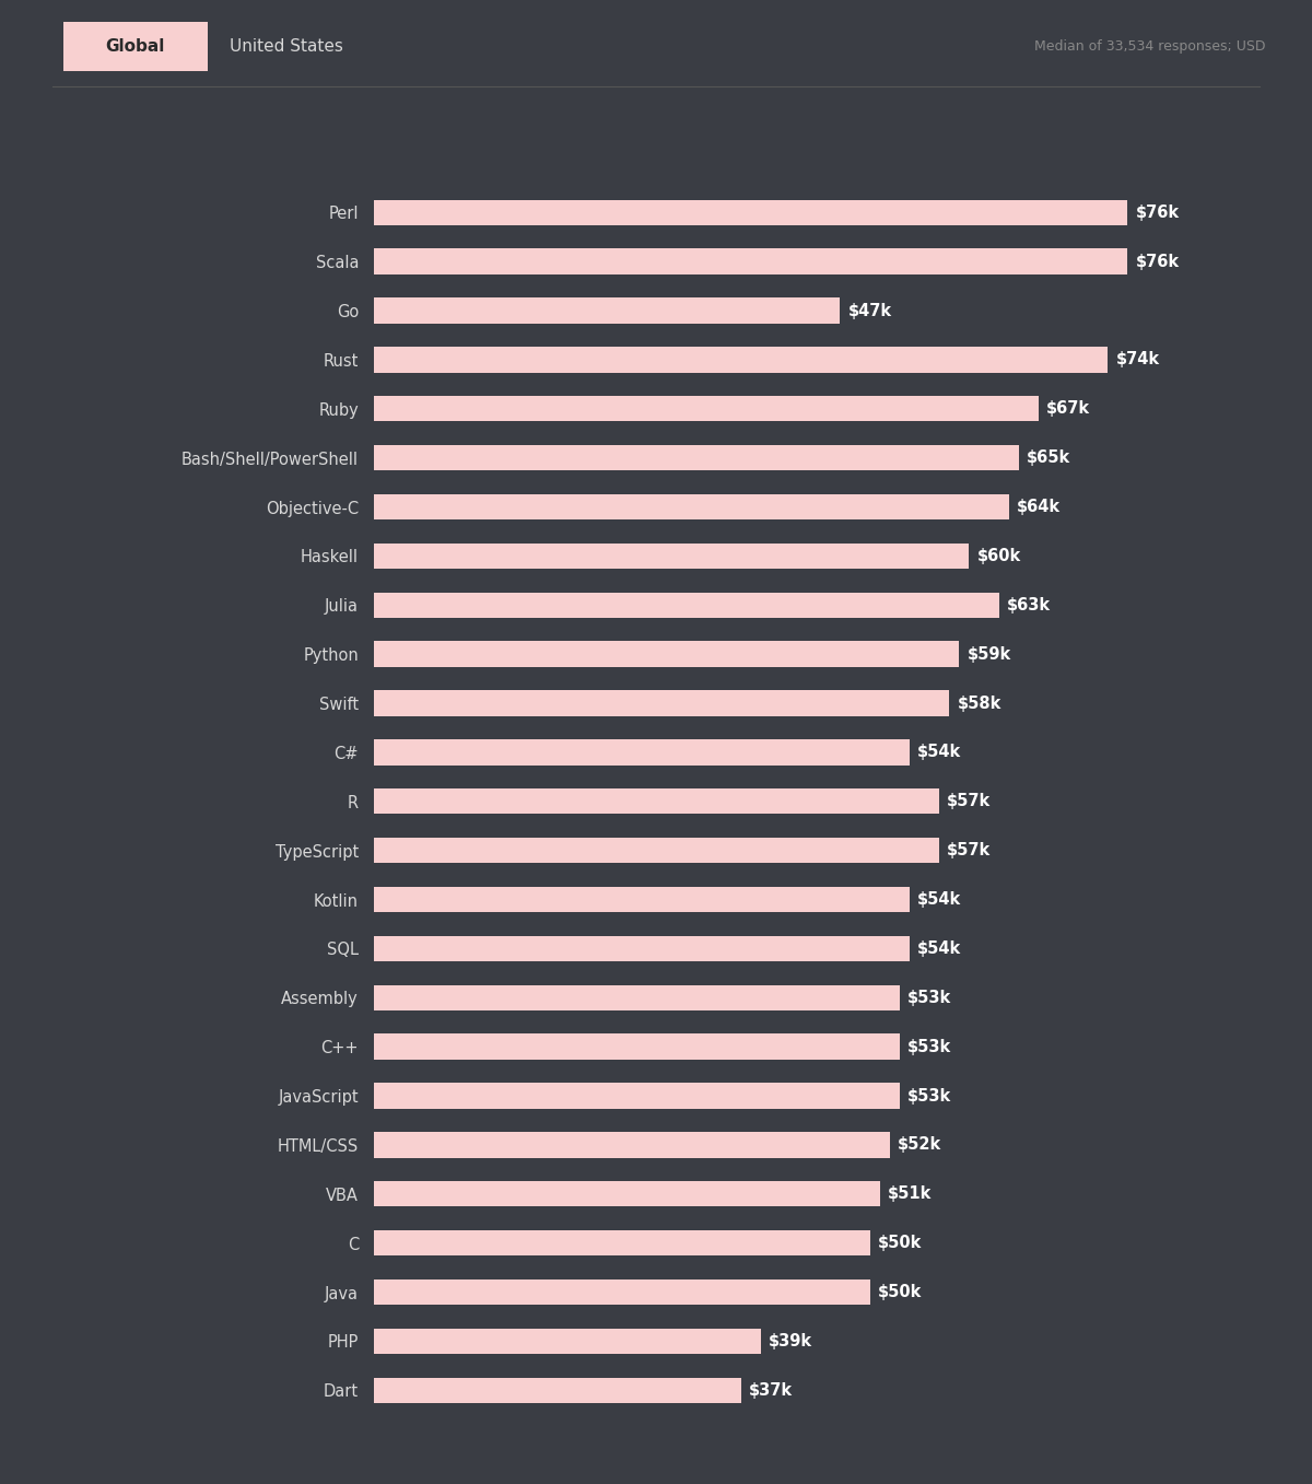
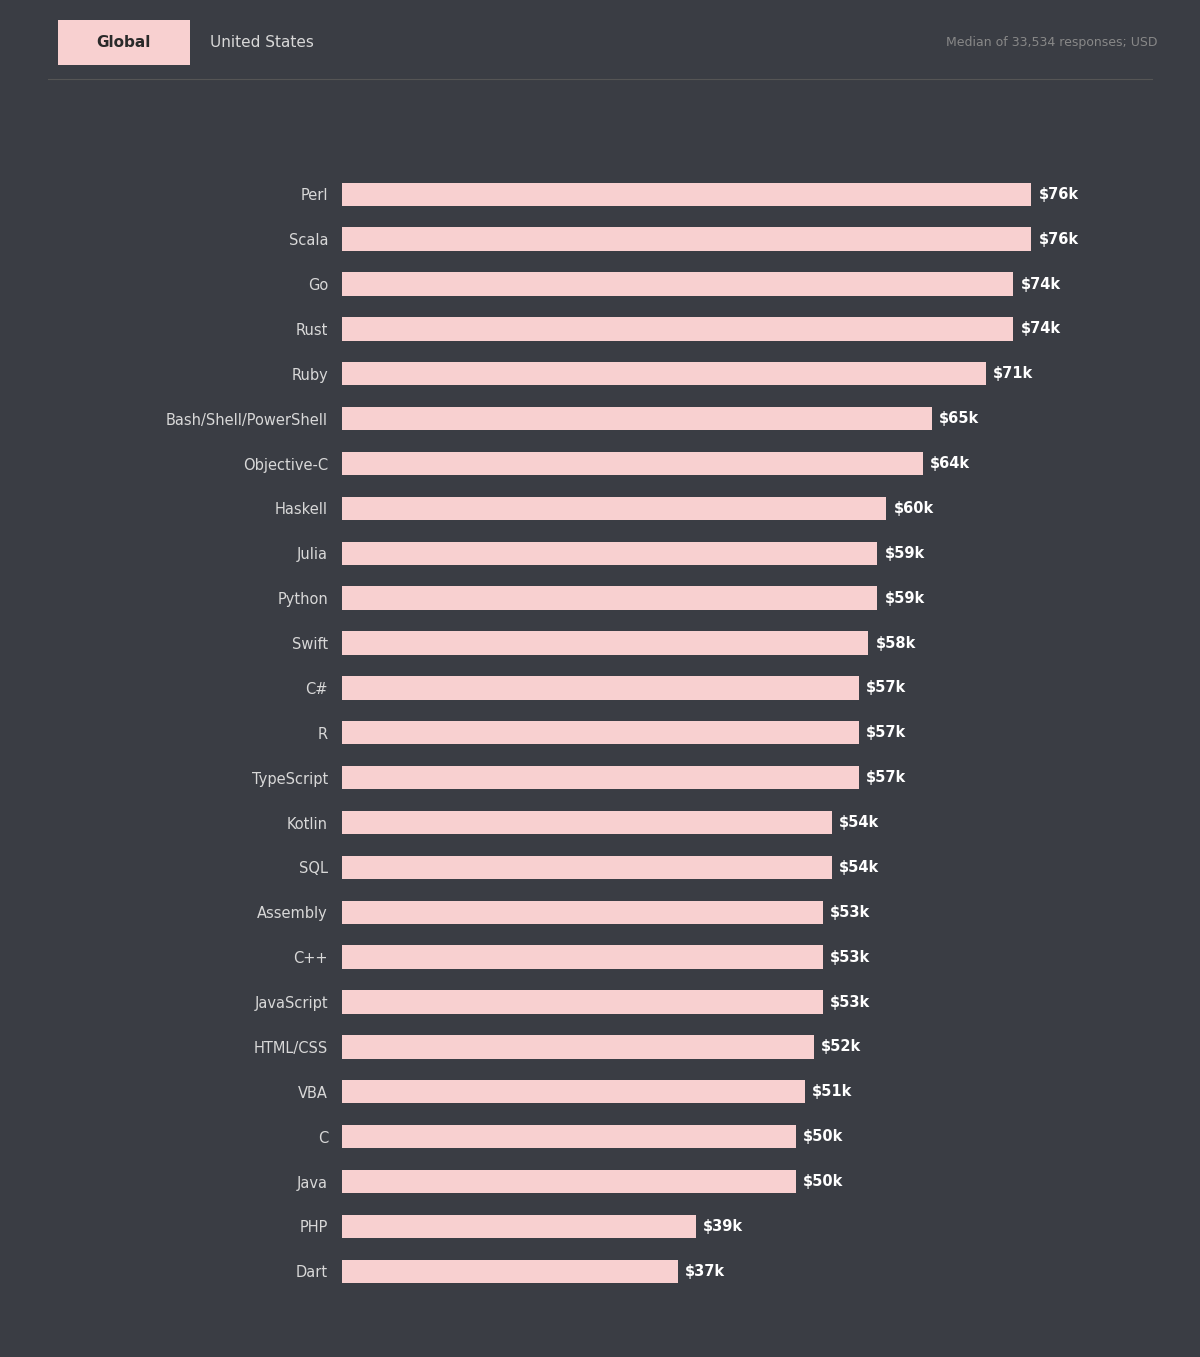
Go: $47k -> $74k
Ruby: $67k -> $71k
Julia: $63k -> $59k
C#: $54k -> $57k
